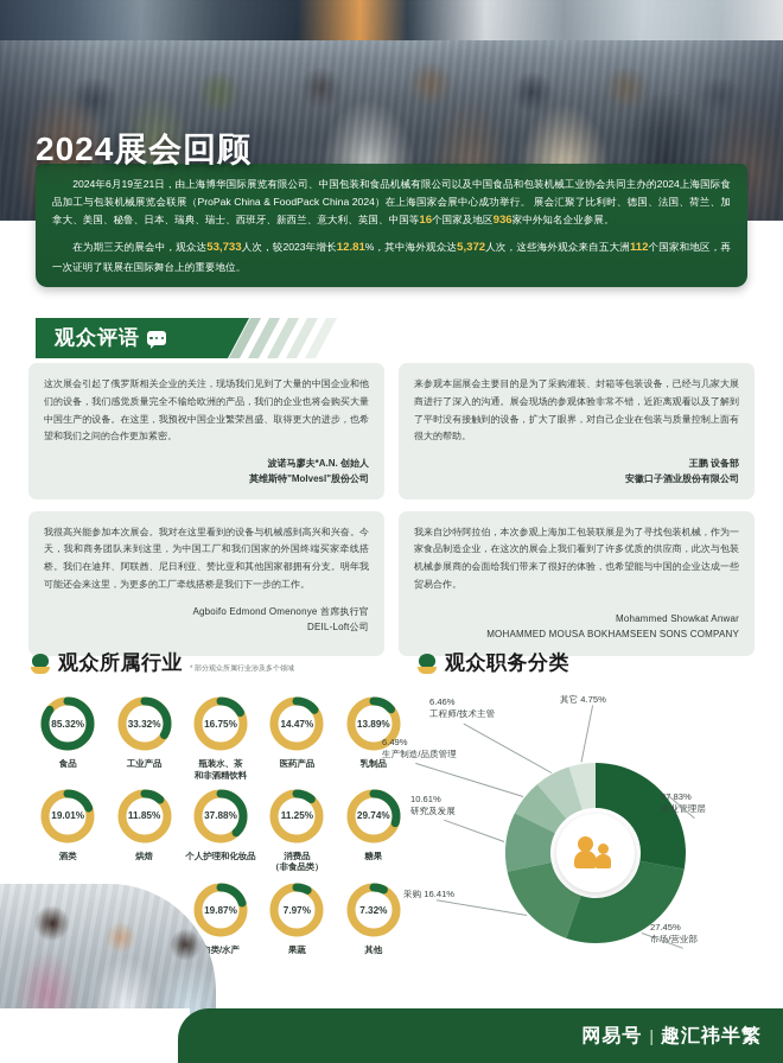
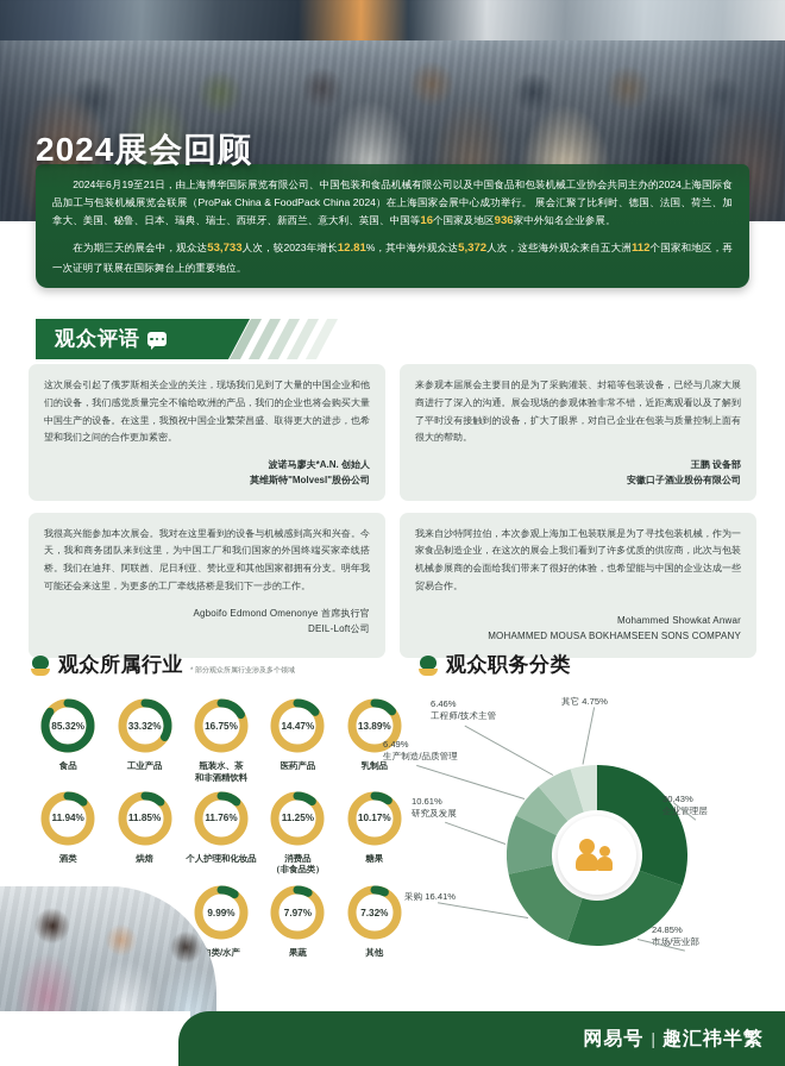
观众所属行业/酒类: 19.01% -> 11.94%
观众所属行业/个人护理和化妆品: 37.88% -> 11.76%
观众所属行业/糖果: 29.74% -> 10.17%
观众所属行业/肉类/水产: 19.87% -> 9.99%
观众职务分类/企业管理层: 27.83% -> 30.43%
观众职务分类/市场/营业部: 27.45% -> 24.85%
